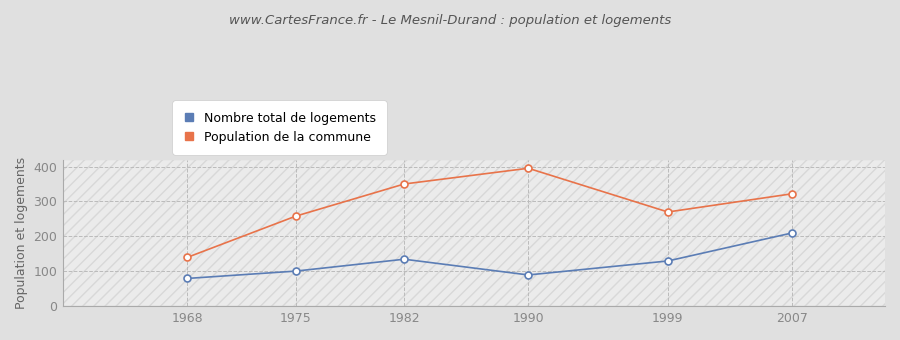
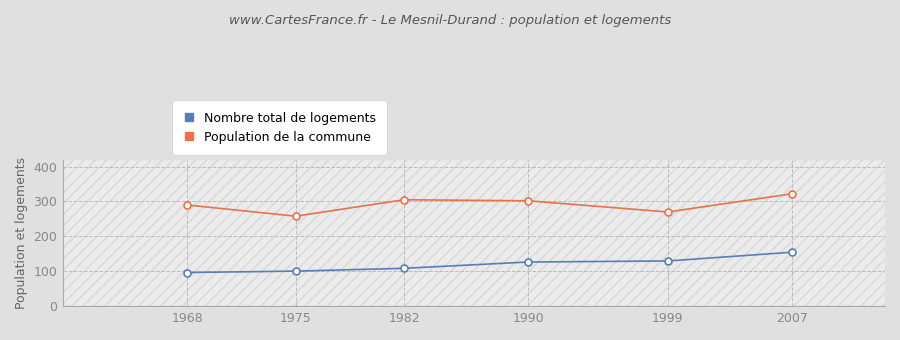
Nombre total de logements/1968: 80 -> 97
Population de la commune/1968: 140 -> 290
Nombre total de logements/1982: 135 -> 109
Population de la commune/1982: 350 -> 305
Nombre total de logements/1990: 90 -> 127
Population de la commune/1990: 395 -> 302
Nombre total de logements/2007: 210 -> 155
